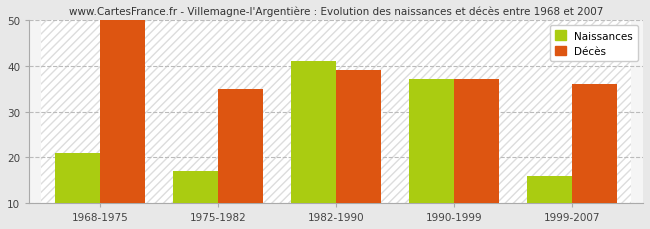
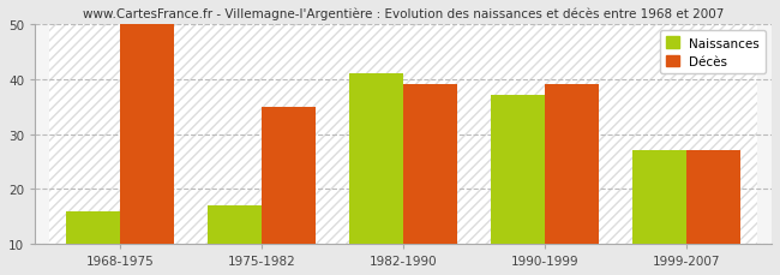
Naissances/1968-1975: 21 -> 16
Décès/1990-1999: 37 -> 39
Naissances/1999-2007: 16 -> 27
Décès/1999-2007: 36 -> 27
